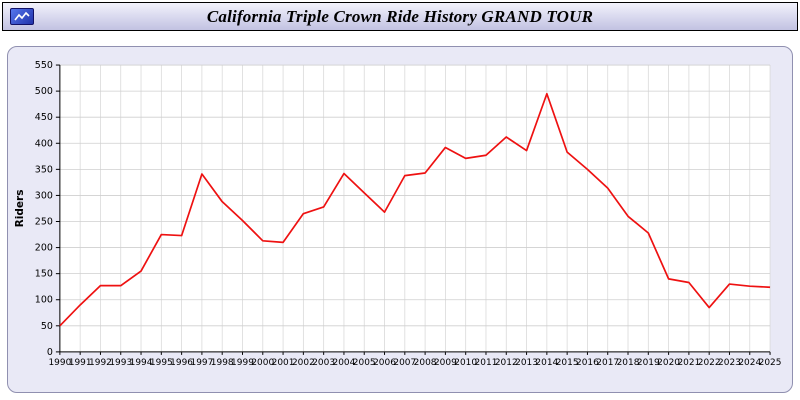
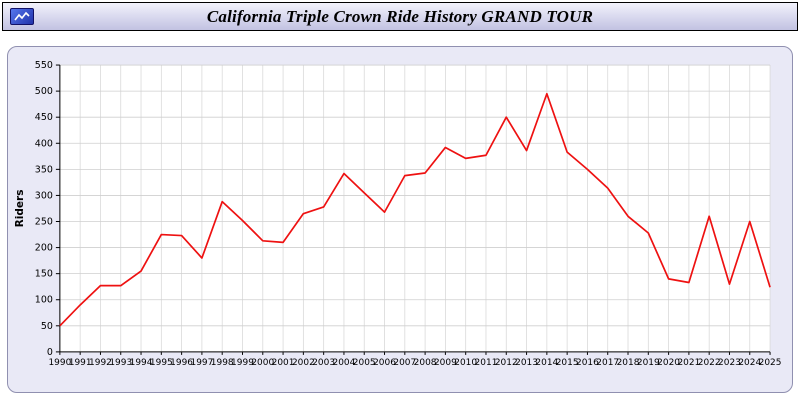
1997: 340 -> 180
2012: 410 -> 450
2022: 80 -> 260
2024: 130 -> 250
